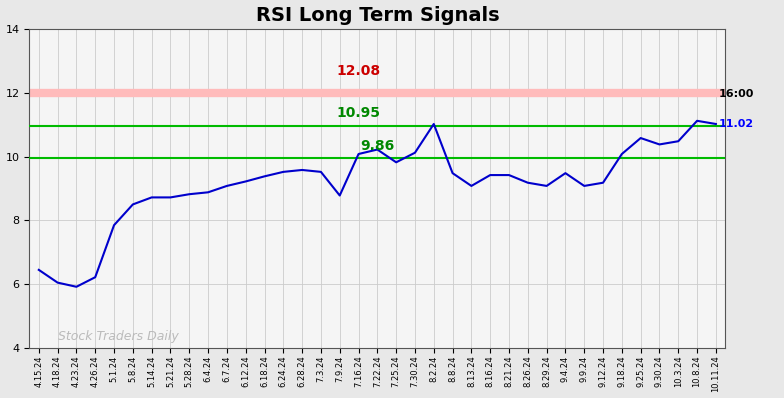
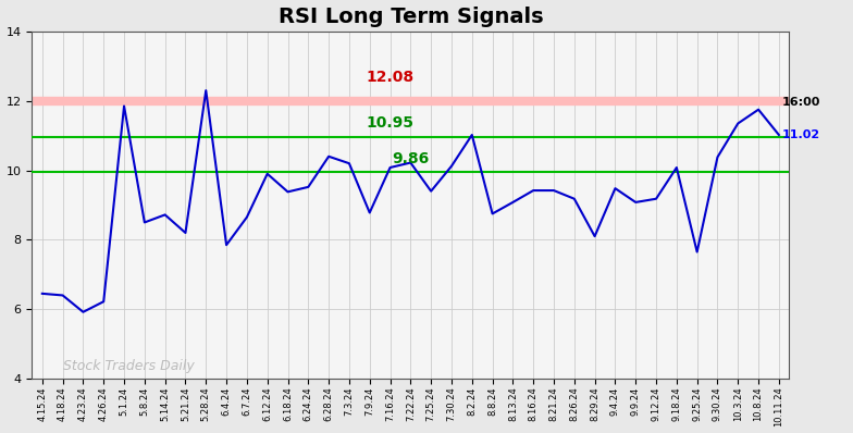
4.18.24: 6.05 -> 6.40
5.1.24: 7.85 -> 11.85
5.21.24: 8.72 -> 8.20
5.28.24: 8.82 -> 12.30
6.4.24: 8.88 -> 7.85
6.7.24: 9.08 -> 8.65
6.12.24: 9.22 -> 9.90
6.28.24: 9.58 -> 10.40
7.3.24: 9.52 -> 10.20
7.25.24: 9.82 -> 9.40
8.8.24: 9.48 -> 8.75
8.29.24: 9.08 -> 8.10
9.25.24: 10.58 -> 7.65
10.3.24: 10.48 -> 11.35
10.8.24: 11.12 -> 11.75
